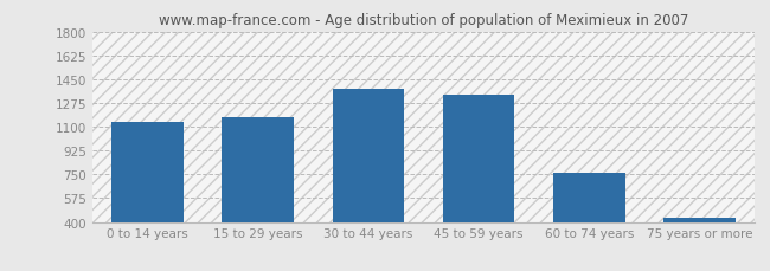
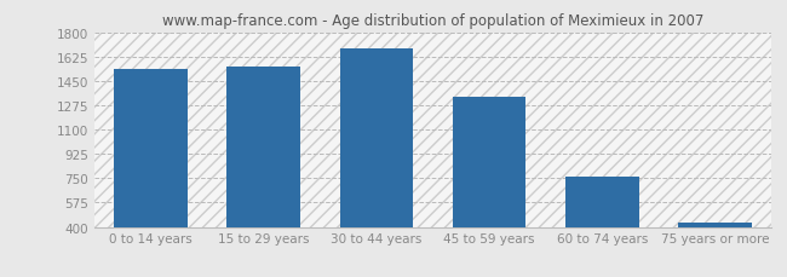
0 to 14 years: 1140 -> 1540
15 to 29 years: 1170 -> 1560
30 to 44 years: 1380 -> 1680
